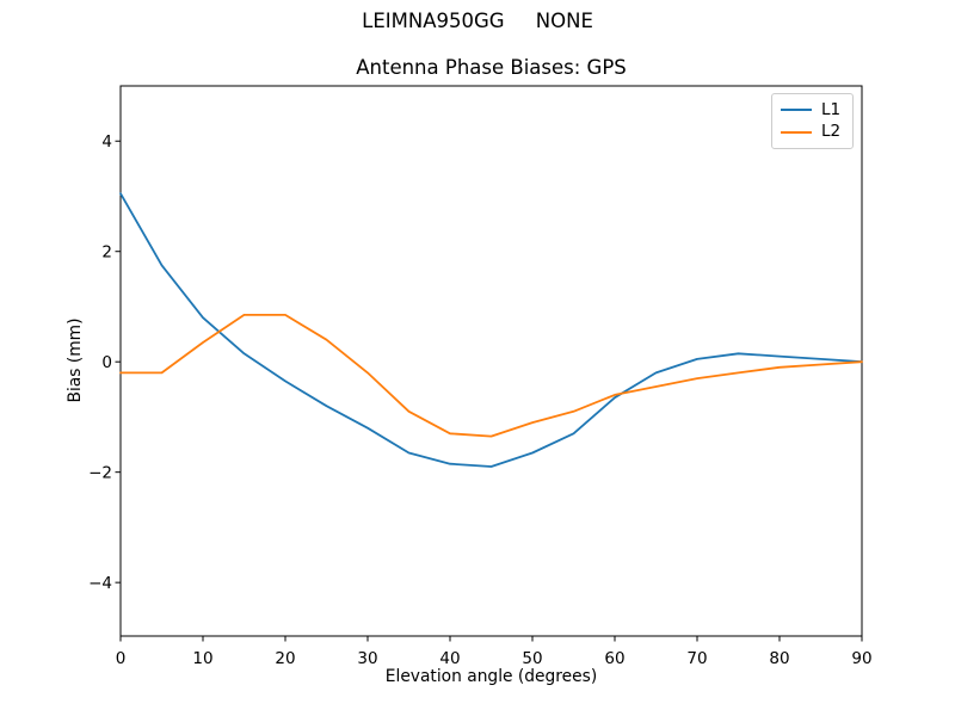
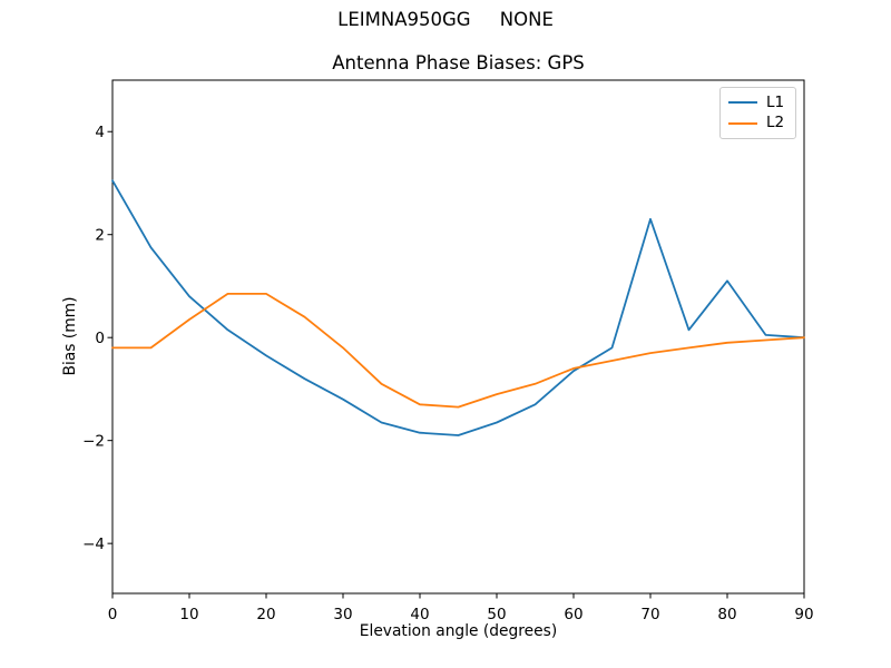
L1/70: 0.1 -> 2.3
L1/80: 0.1 -> 1.1
